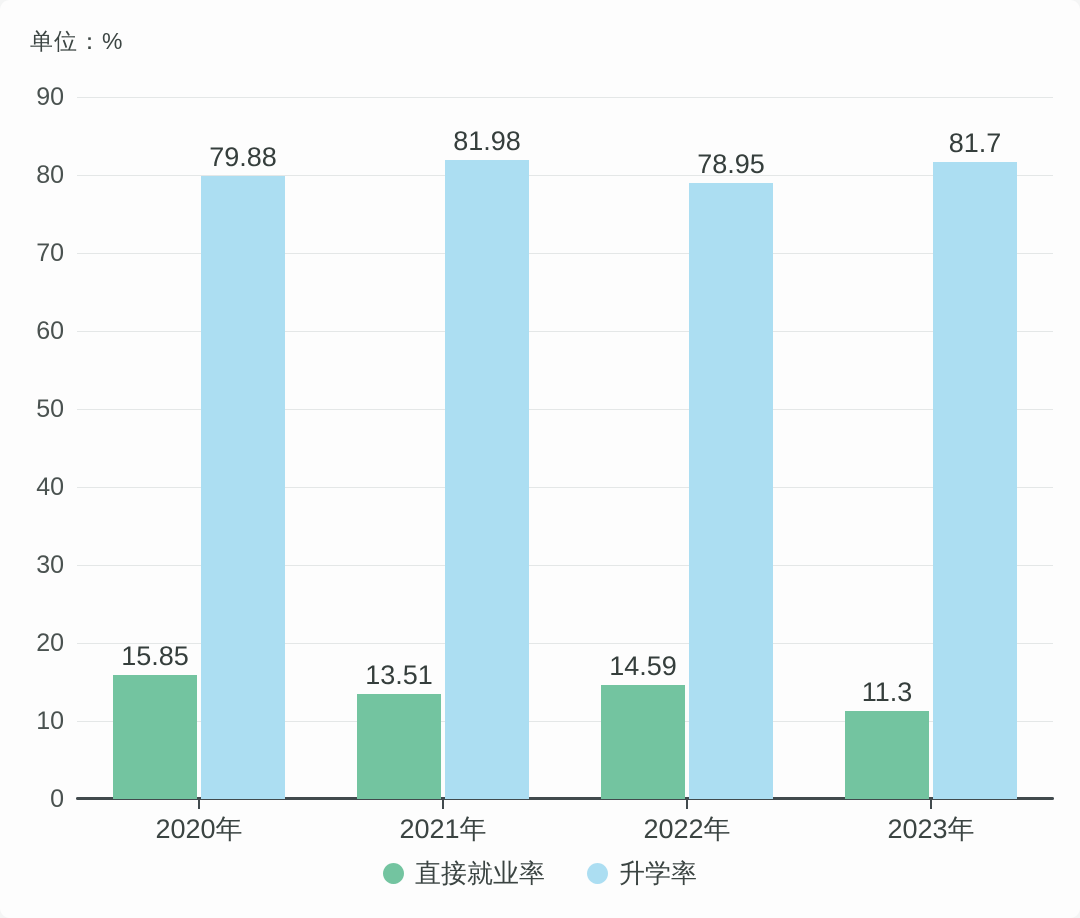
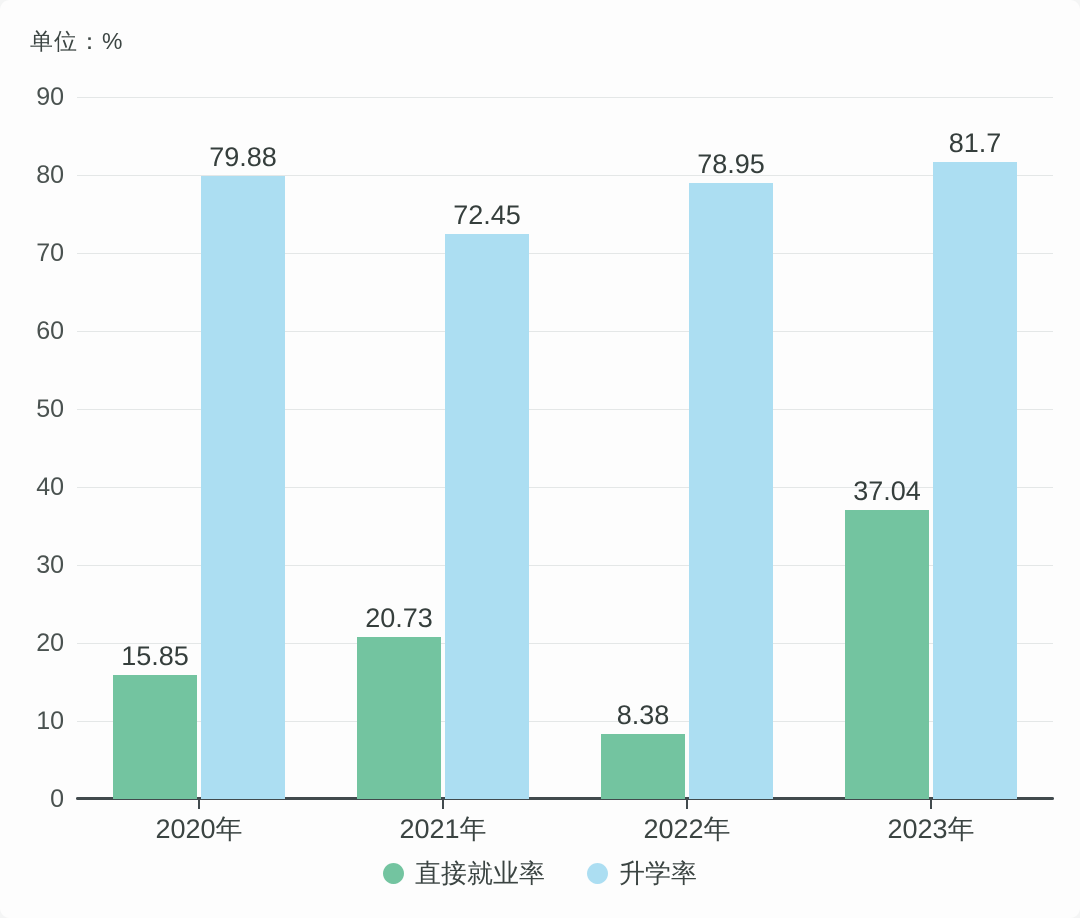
直接就业率/2021年: 13.51 -> 20.73
升学率/2021年: 81.98 -> 72.45
直接就业率/2022年: 14.59 -> 8.38
直接就业率/2023年: 11.3 -> 37.04
